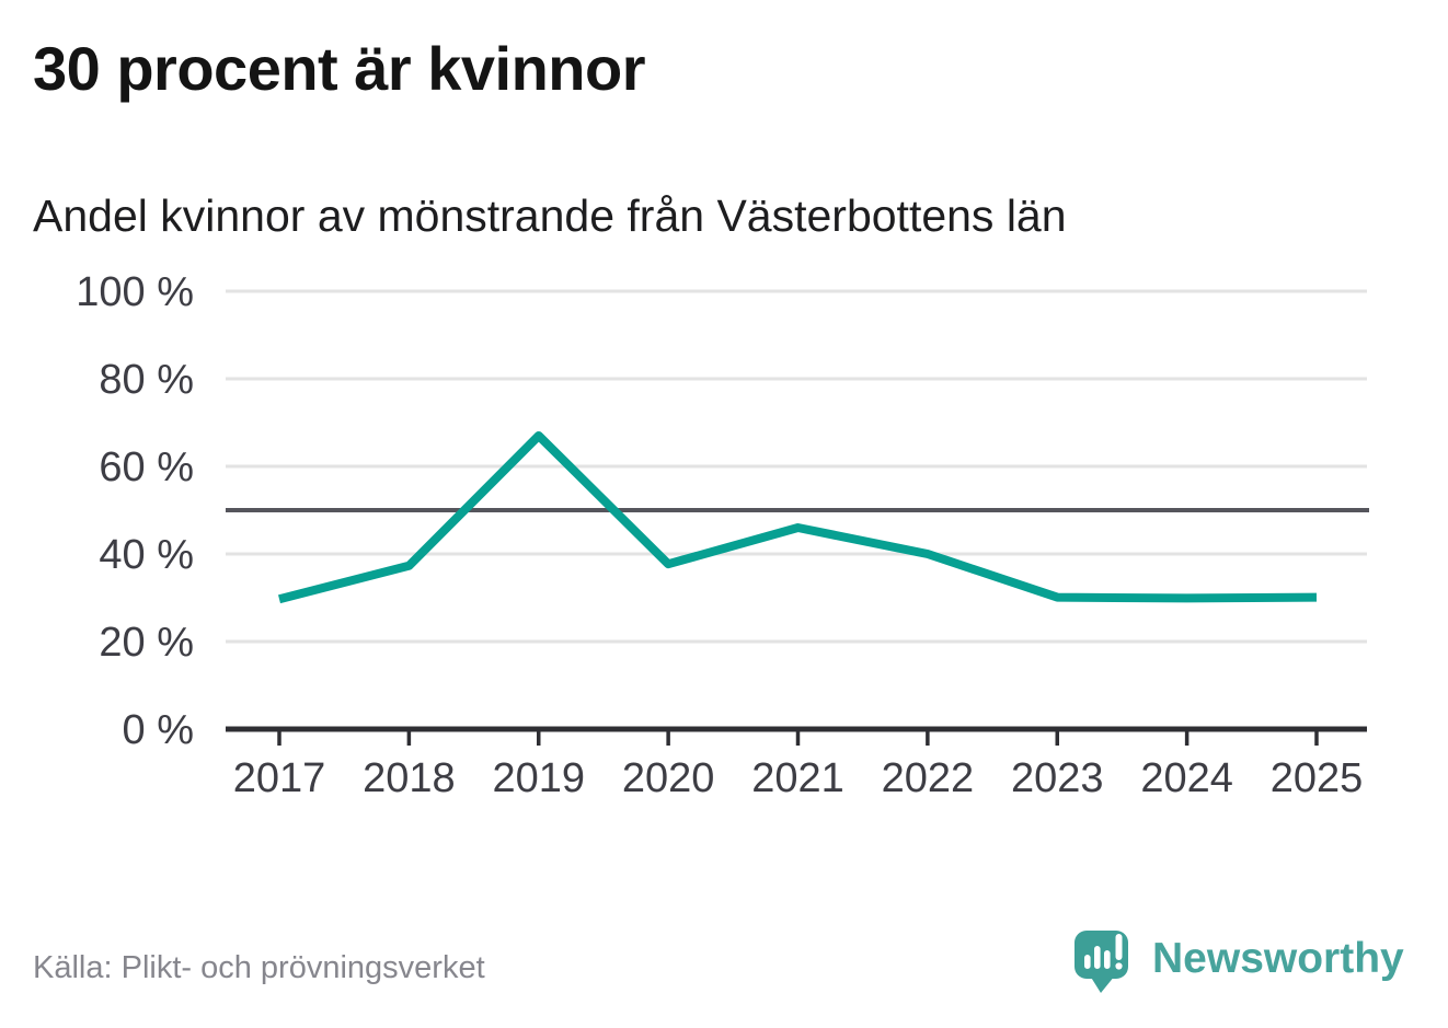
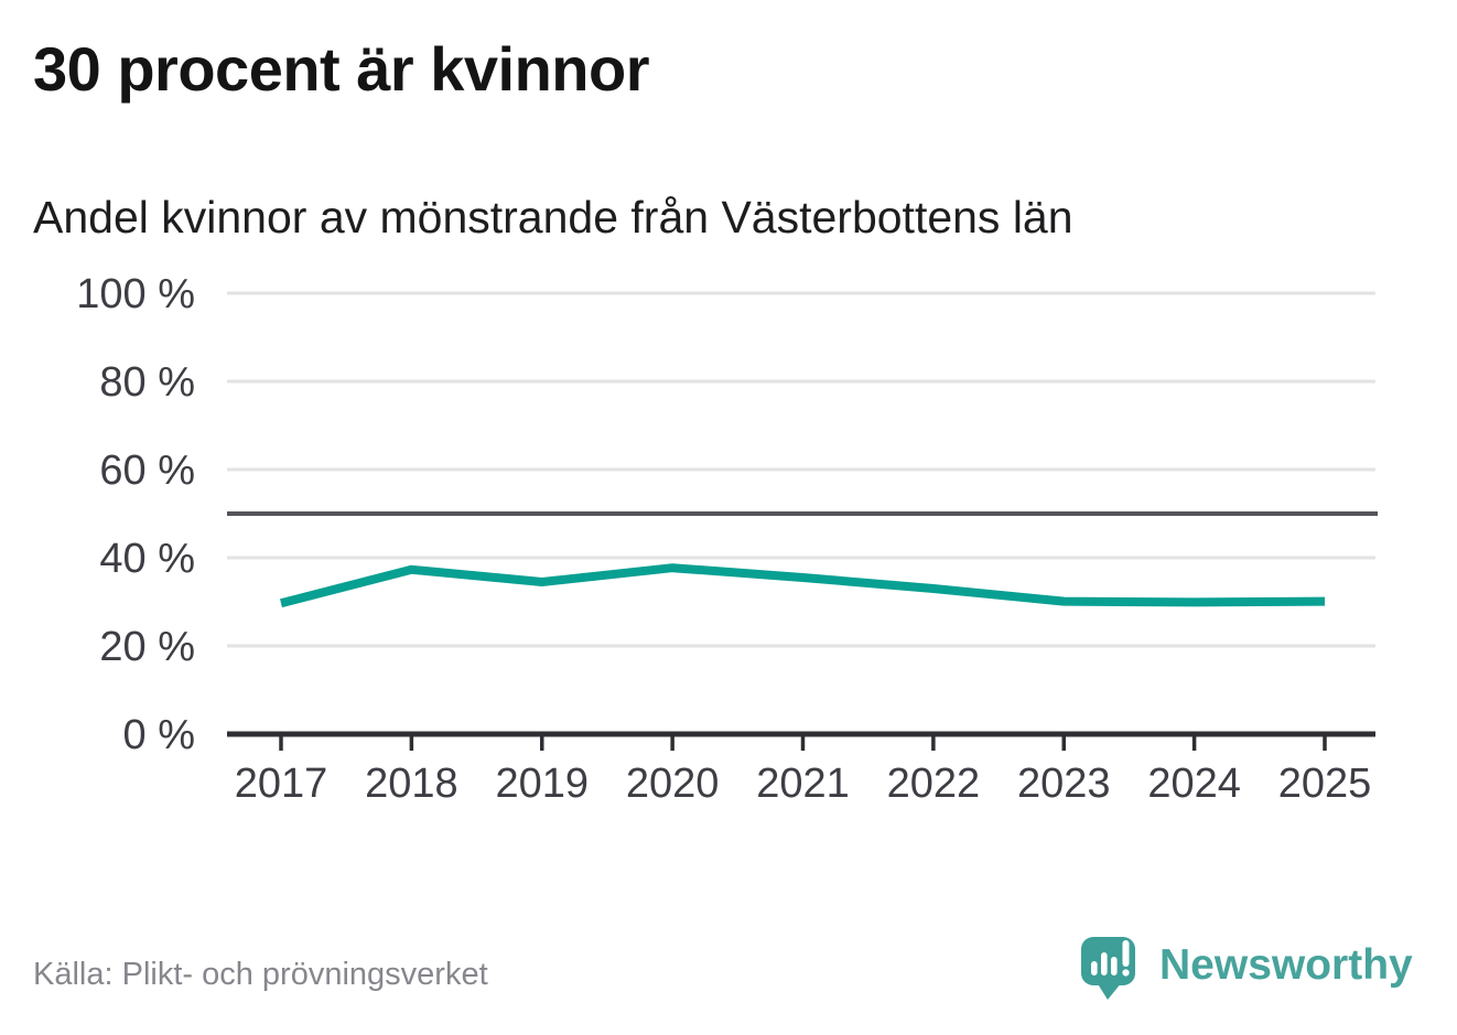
2019: 67% -> 34%
2021: 46% -> 36%
2022: 40% -> 33%
